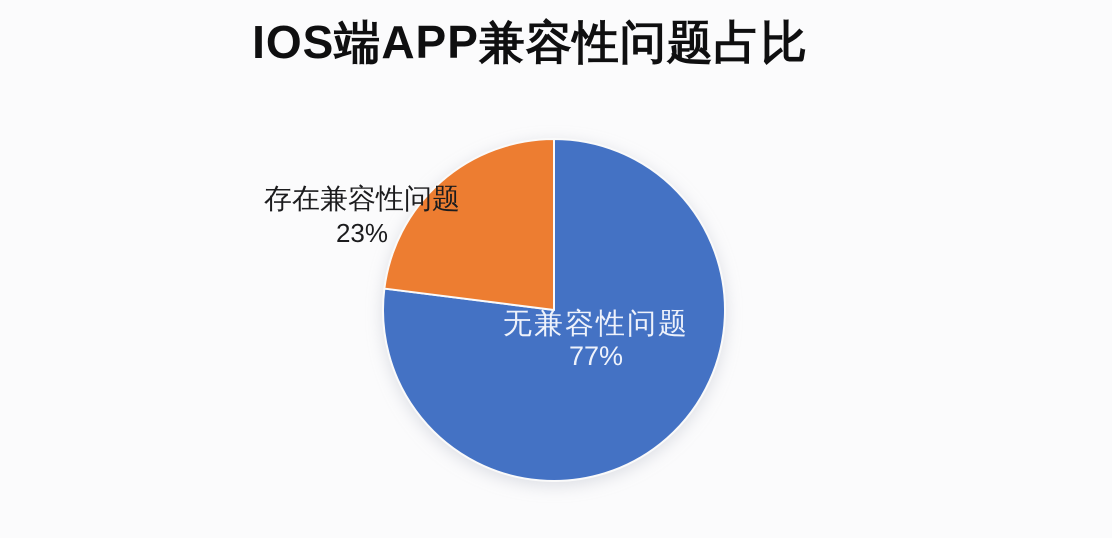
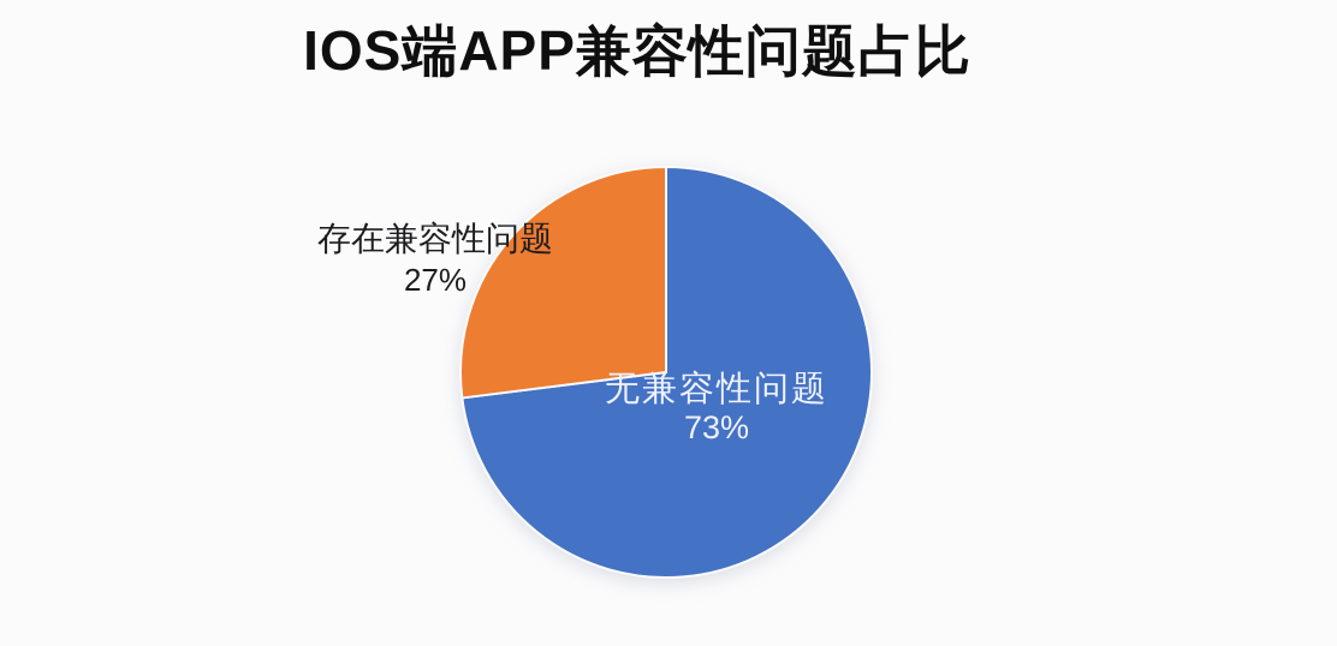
无兼容性问题: 77% -> 73%
存在兼容性问题: 23% -> 27%
